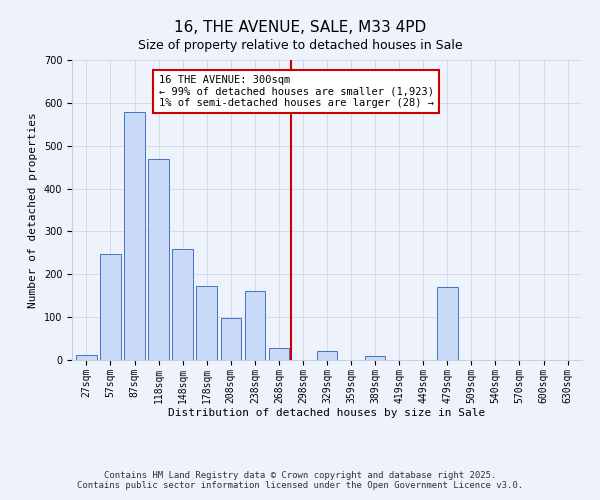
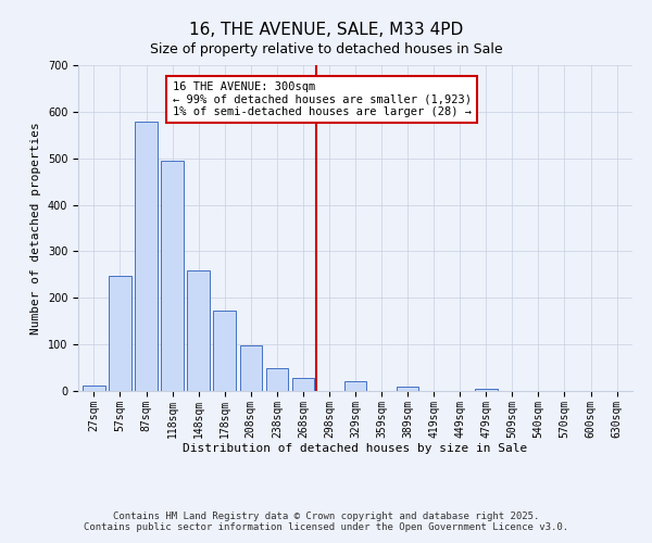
118sqm: 470 -> 495
238sqm: 160 -> 50
479sqm: 170 -> 5
